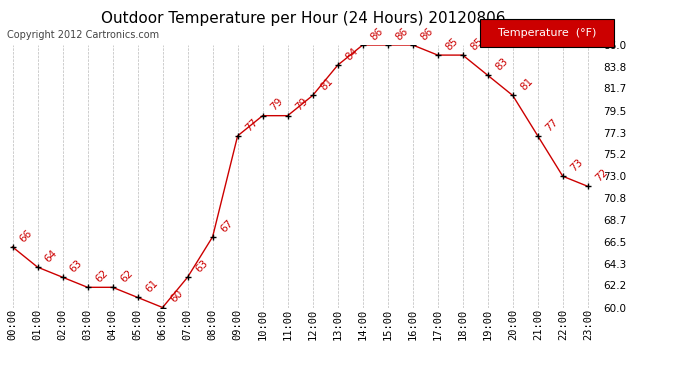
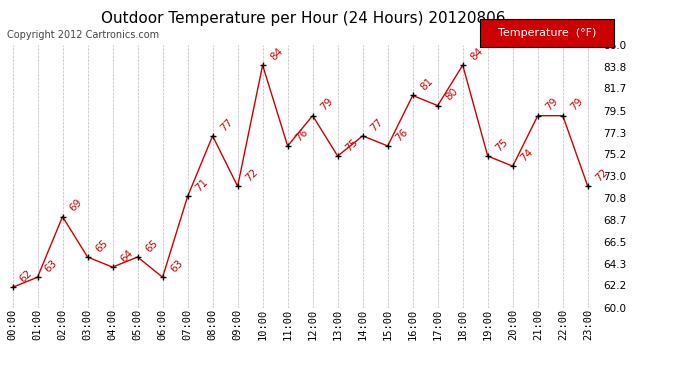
00:00: 66 -> 62
01:00: 64 -> 63
02:00: 63 -> 69
03:00: 62 -> 65
04:00: 62 -> 64
05:00: 61 -> 65
06:00: 60 -> 63
07:00: 63 -> 71
08:00: 67 -> 77
09:00: 77 -> 72
10:00: 79 -> 84
11:00: 79 -> 76
12:00: 81 -> 79
13:00: 84 -> 75
14:00: 86 -> 77
15:00: 86 -> 76
16:00: 86 -> 81
17:00: 85 -> 80
18:00: 85 -> 84
19:00: 83 -> 75
20:00: 81 -> 74
21:00: 77 -> 79
22:00: 73 -> 79
